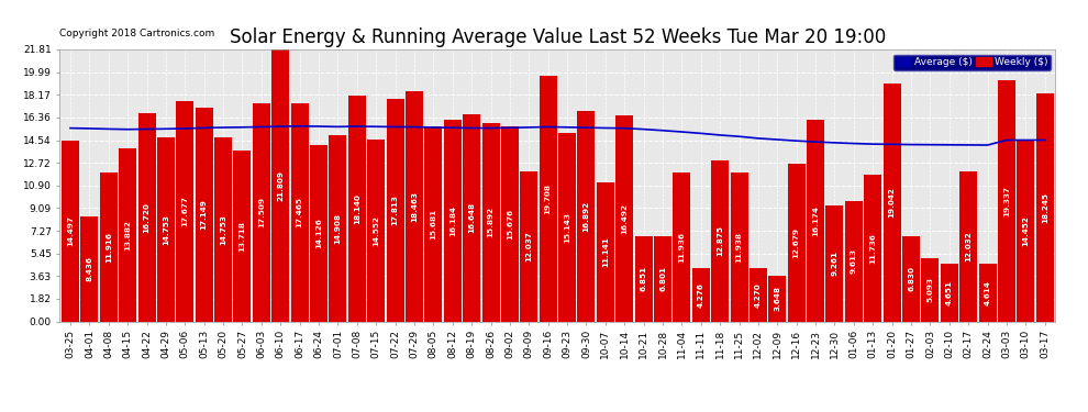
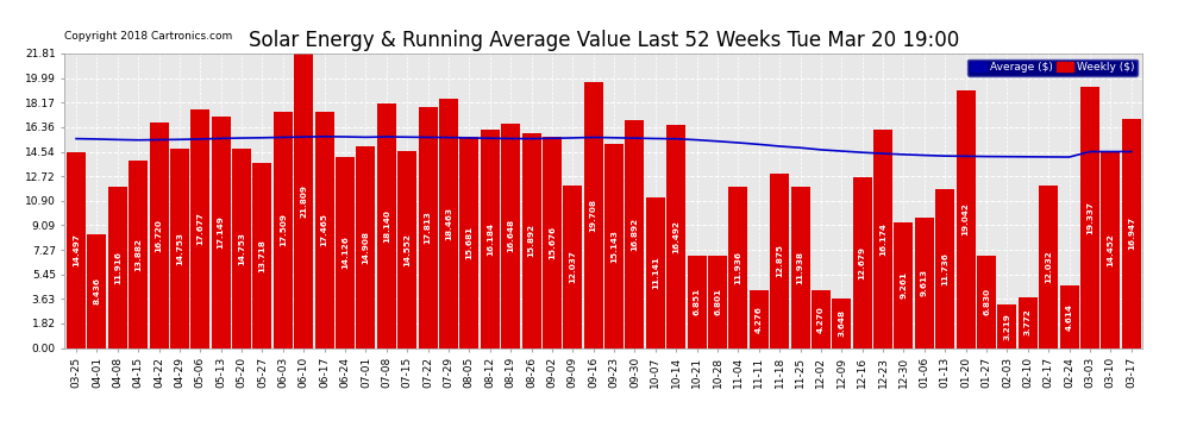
Weekly ($)/02-03: 5.093 -> 3.219
Weekly ($)/02-10: 4.651 -> 3.772
Weekly ($)/03-17: 18.245 -> 16.947
